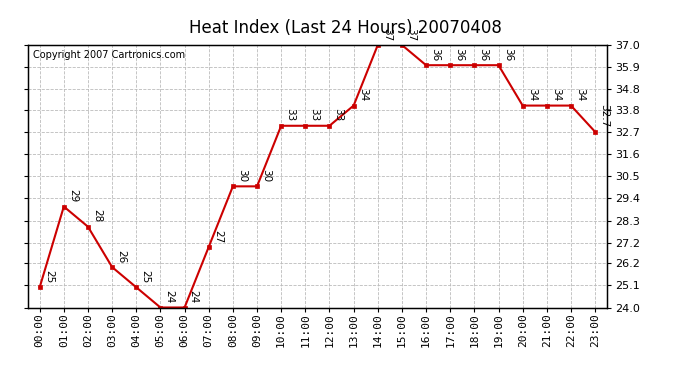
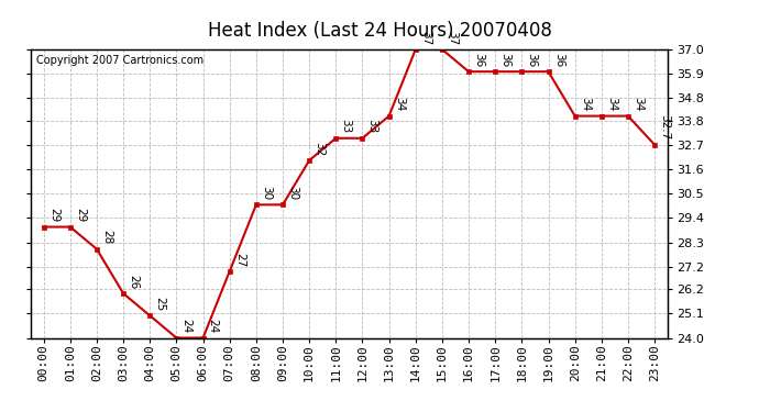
00:00: 25 -> 29
10:00: 33 -> 32
